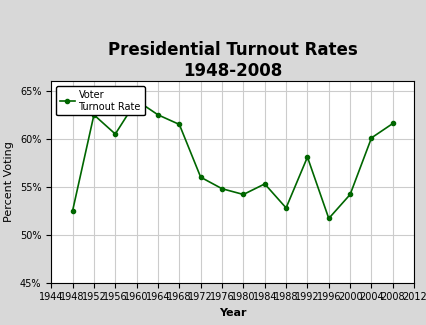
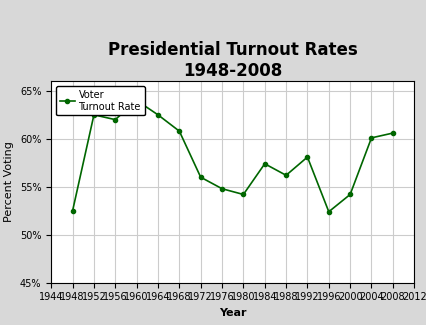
1956: 60.5% -> 62.0%
1968: 61.5% -> 60.8%
1984: 55.3% -> 57.4%
1988: 52.8% -> 56.2%
1996: 51.7% -> 52.4%
2008: 61.6% -> 60.6%
